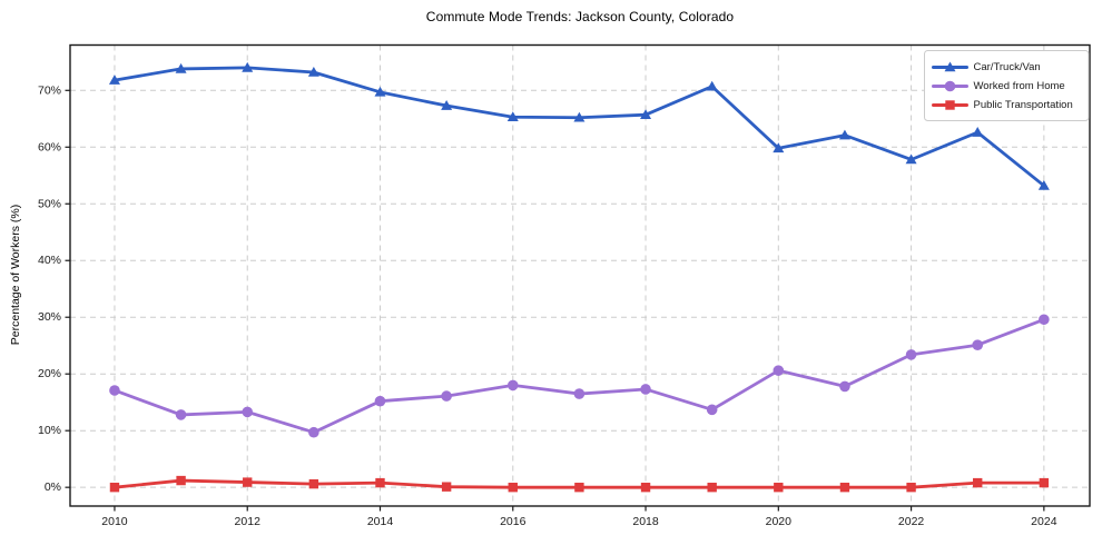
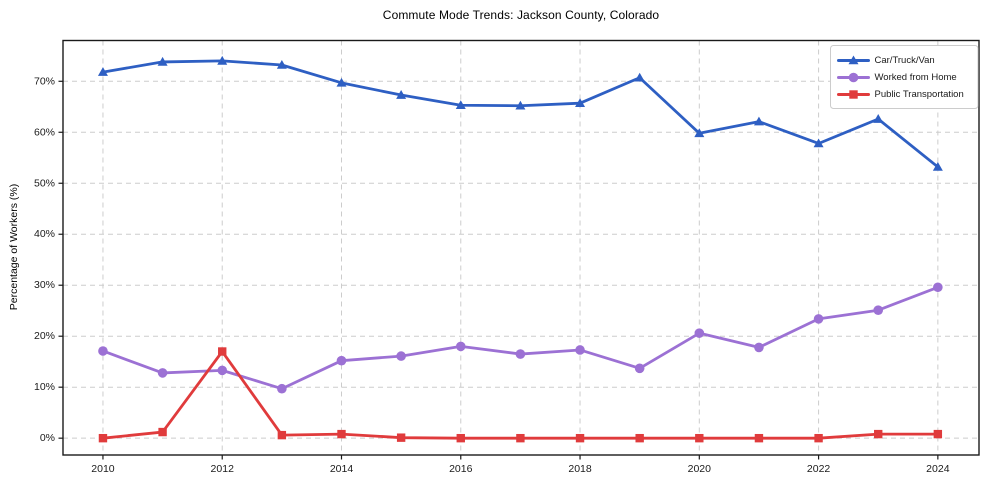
Public Transportation/2012: 1% -> 17%
